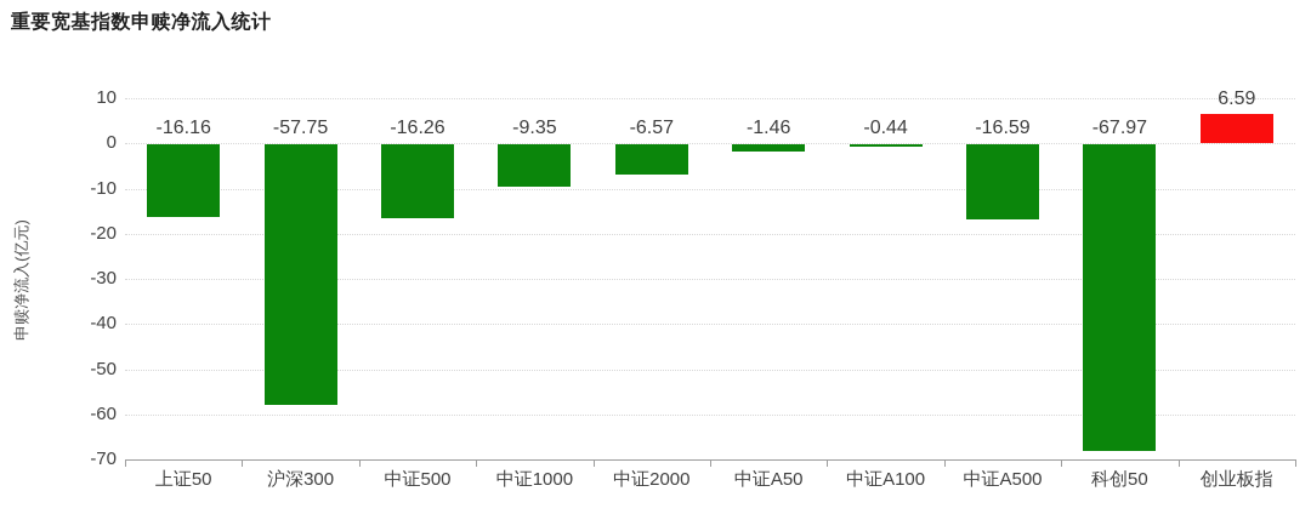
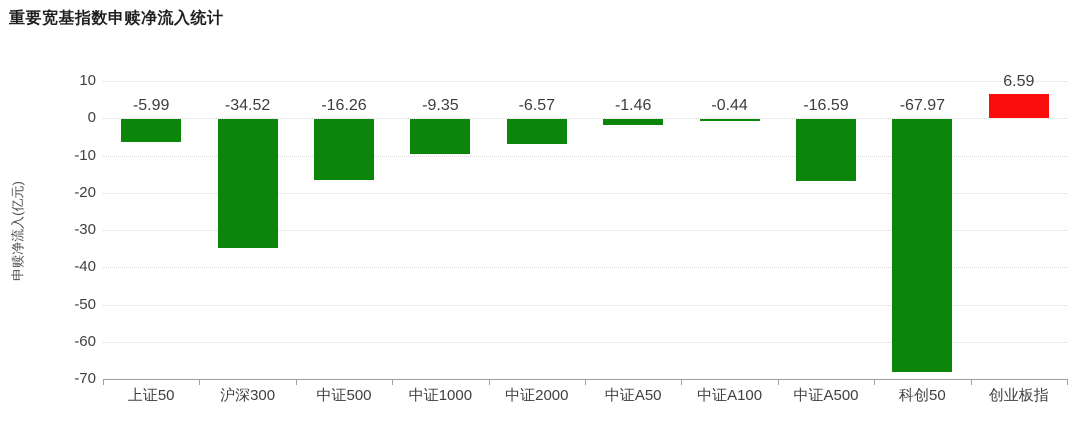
上证50: -16.16 -> -5.99
沪深300: -57.75 -> -34.52
